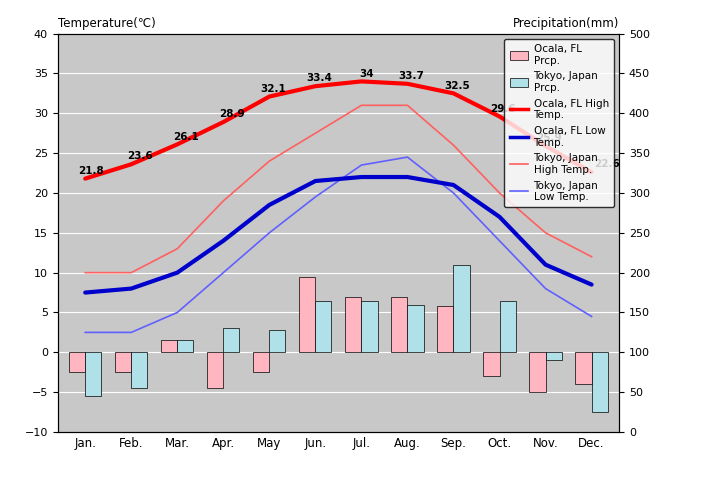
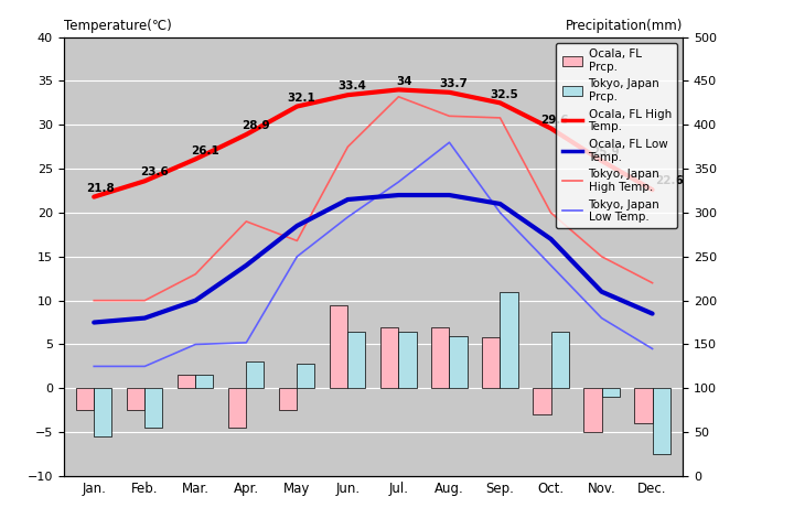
Tokyo, Japan Low Temp./Apr.: 10.0 -> 5.2
Tokyo, Japan High Temp./May: 24.0 -> 16.8
Tokyo, Japan High Temp./Jul.: 31.0 -> 33.2
Tokyo, Japan Low Temp./Aug.: 24.5 -> 28.0
Tokyo, Japan High Temp./Sep.: 26.0 -> 30.8
